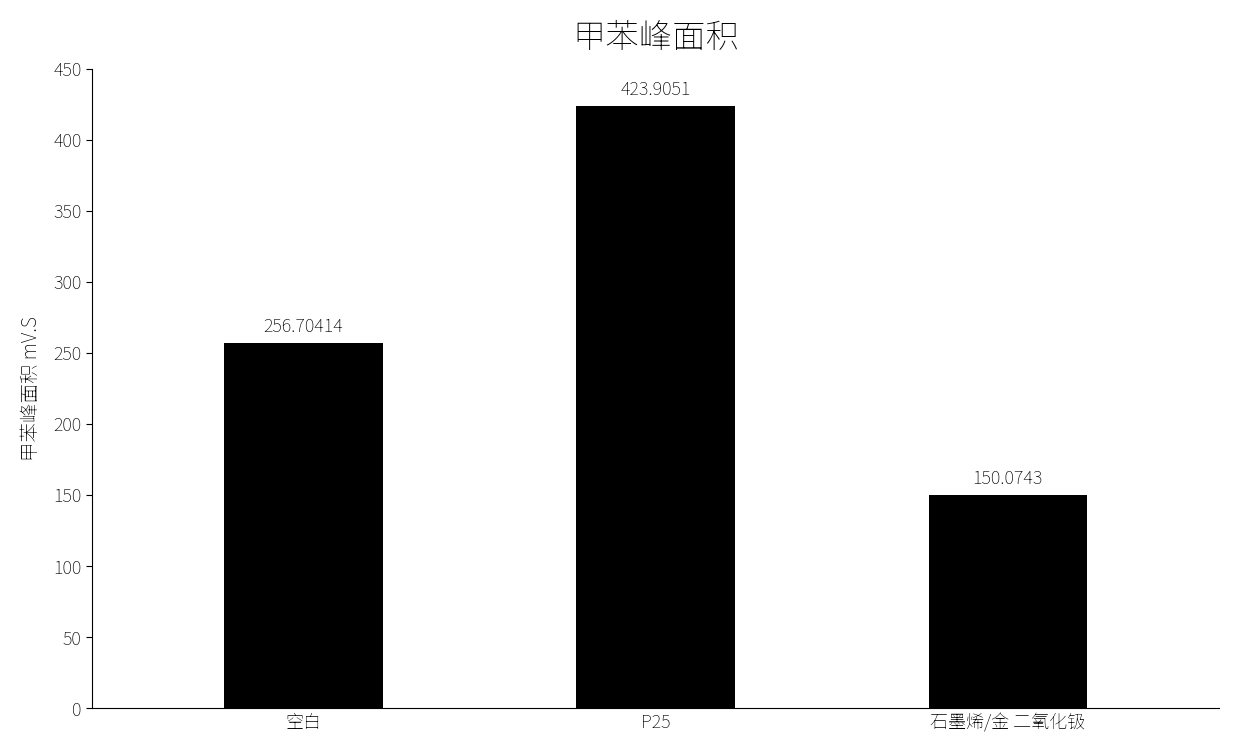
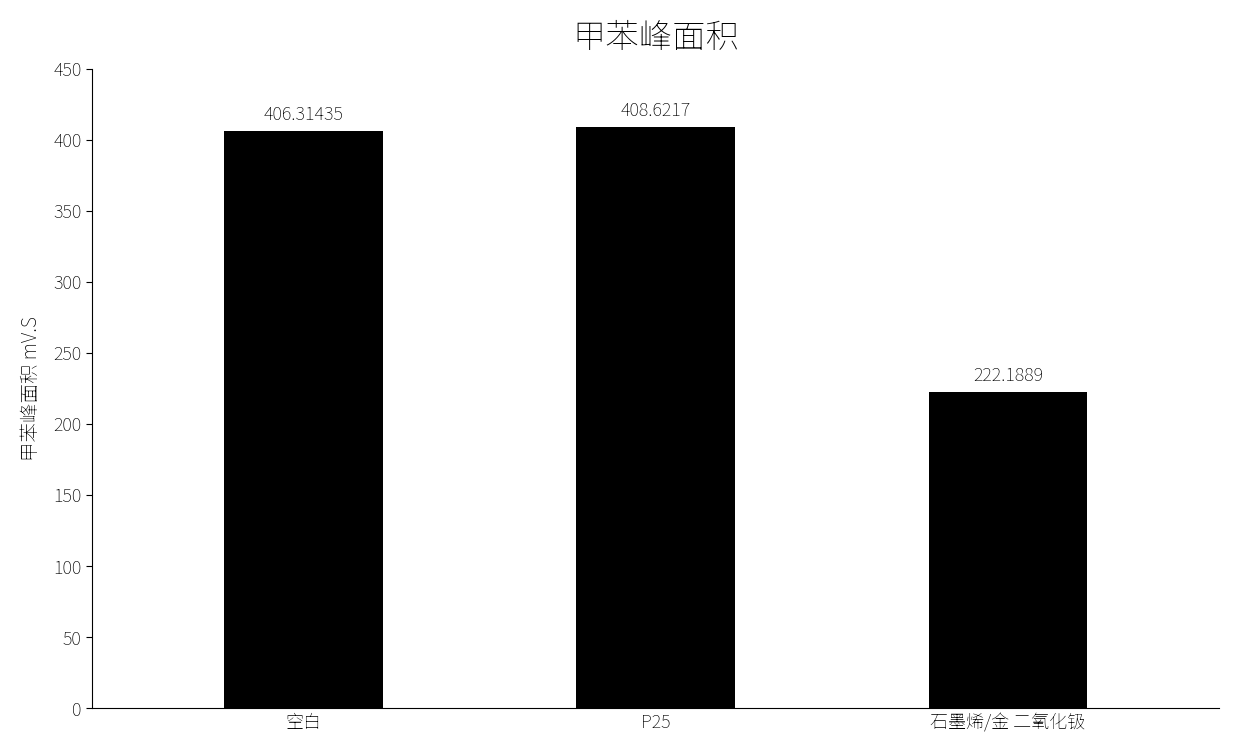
空白: 256.70414 -> 406.31435
P25: 423.9051 -> 408.6217
石墨烯/金 二氧化钑: 150.0743 -> 222.1889
